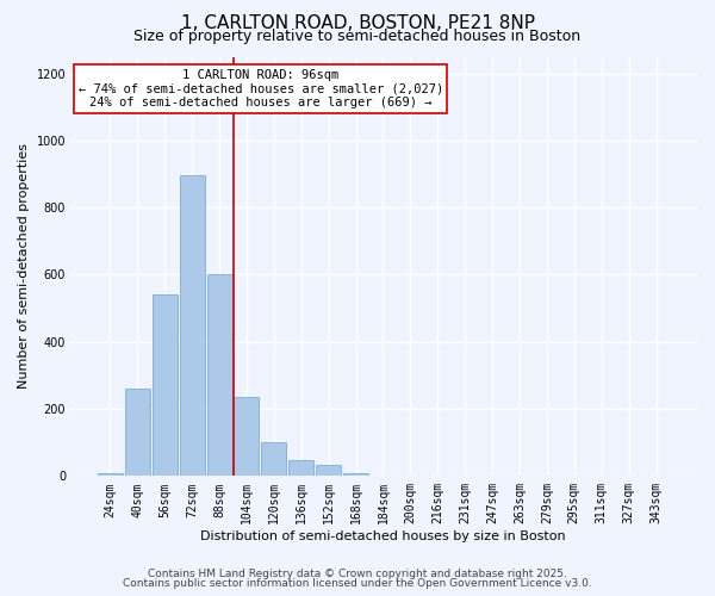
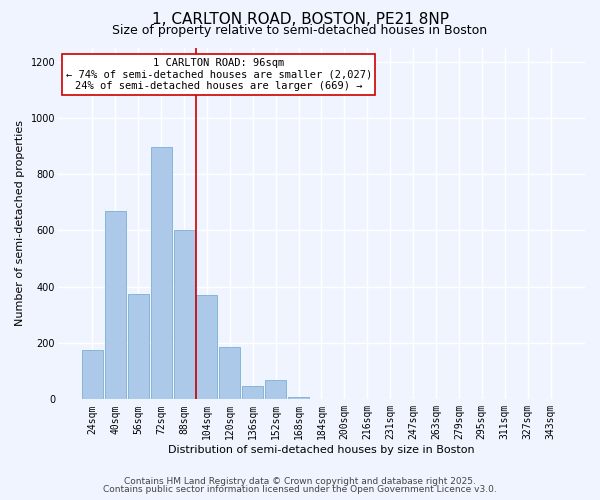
24sqm: 10 -> 175
40sqm: 260 -> 670
56sqm: 540 -> 375
104sqm: 235 -> 370
120sqm: 100 -> 185
152sqm: 32 -> 70
